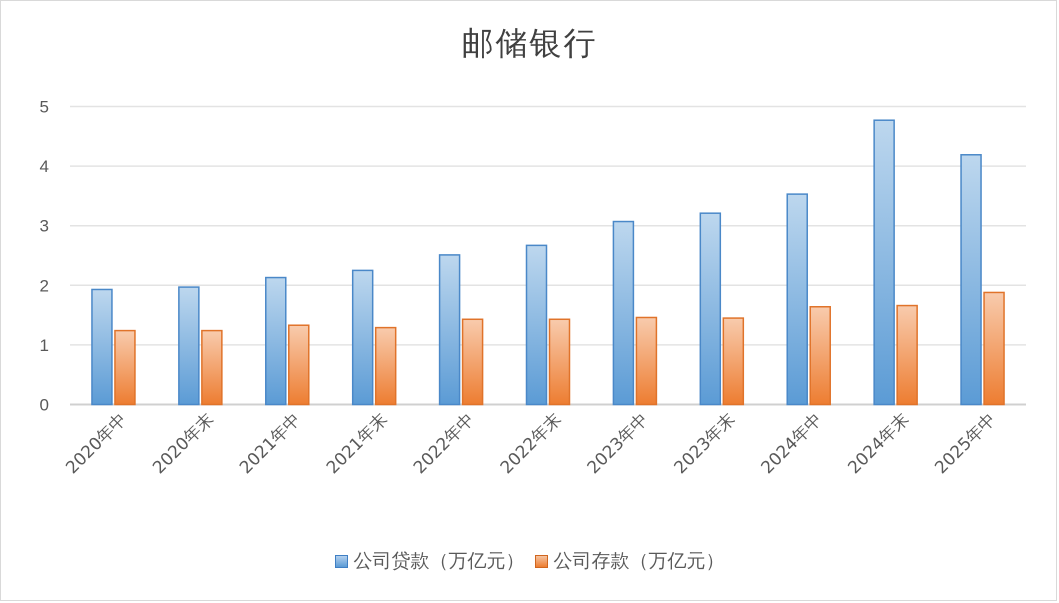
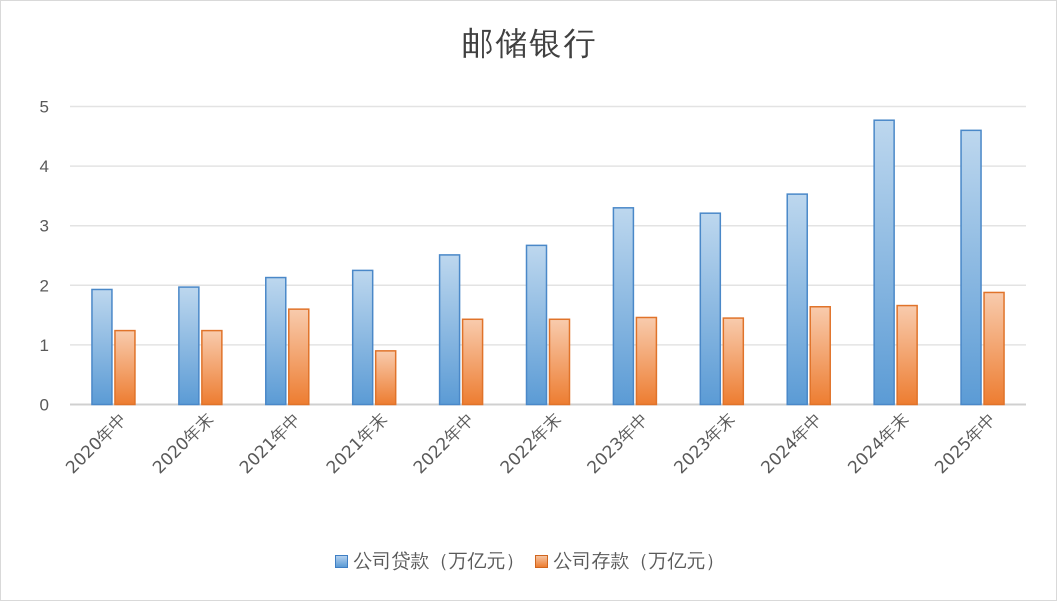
公司存款（万亿元）/2021年中: 1.3 -> 1.6
公司存款（万亿元）/2021年末: 1.3 -> 0.9
公司贷款（万亿元）/2023年中: 3.1 -> 3.3
公司贷款（万亿元）/2025年中: 4.2 -> 4.6
